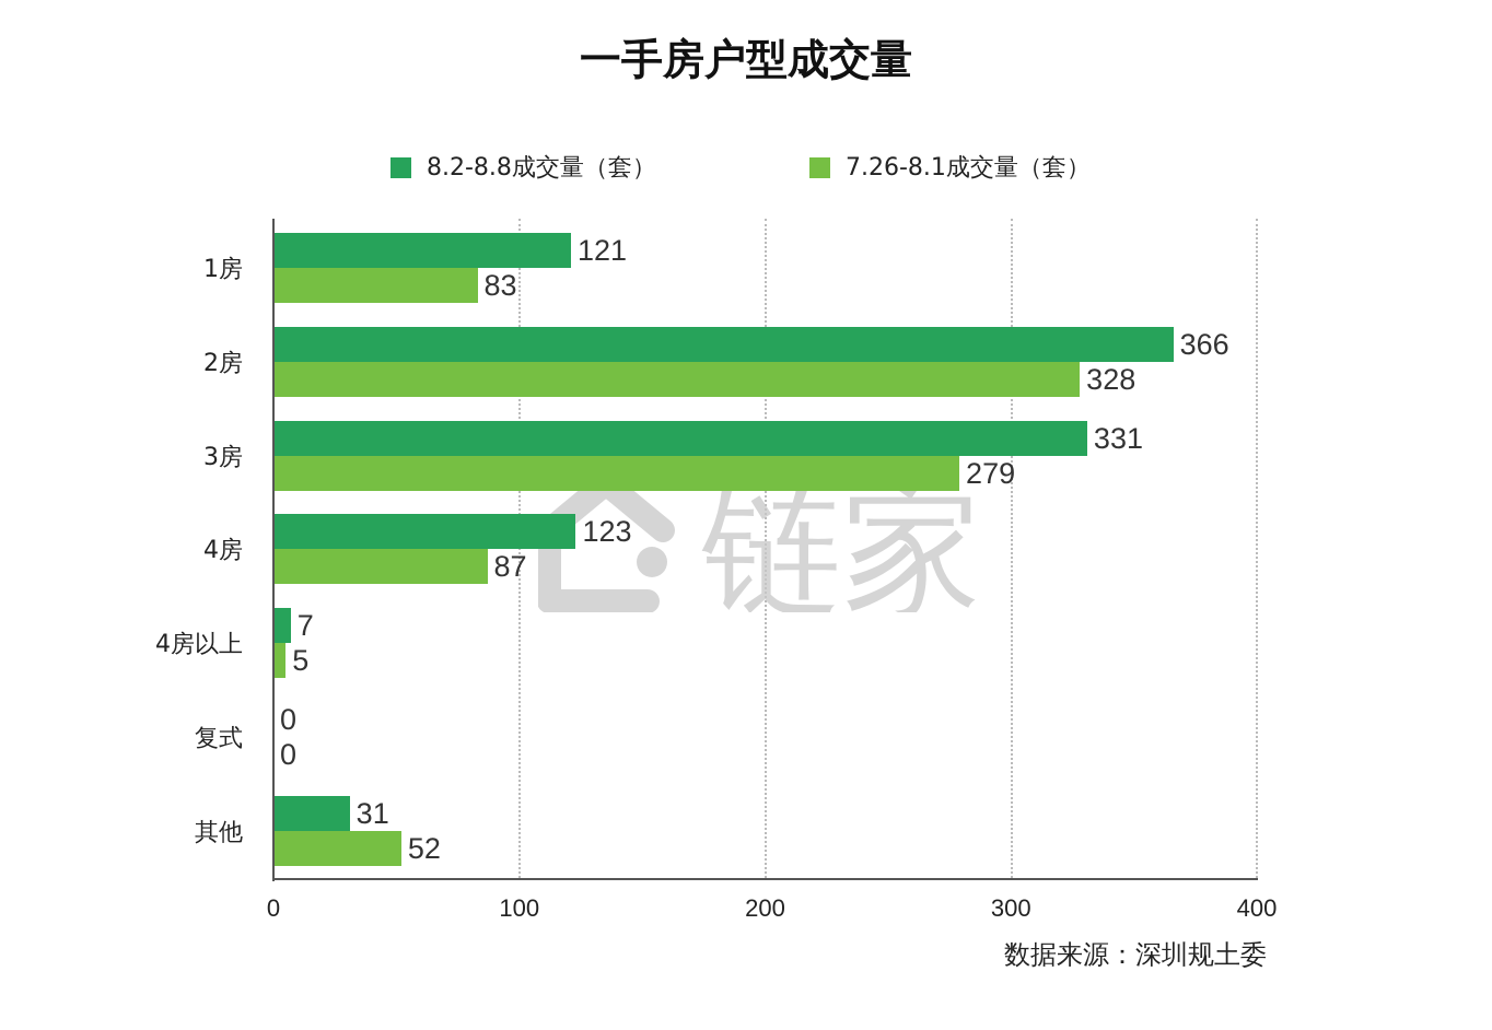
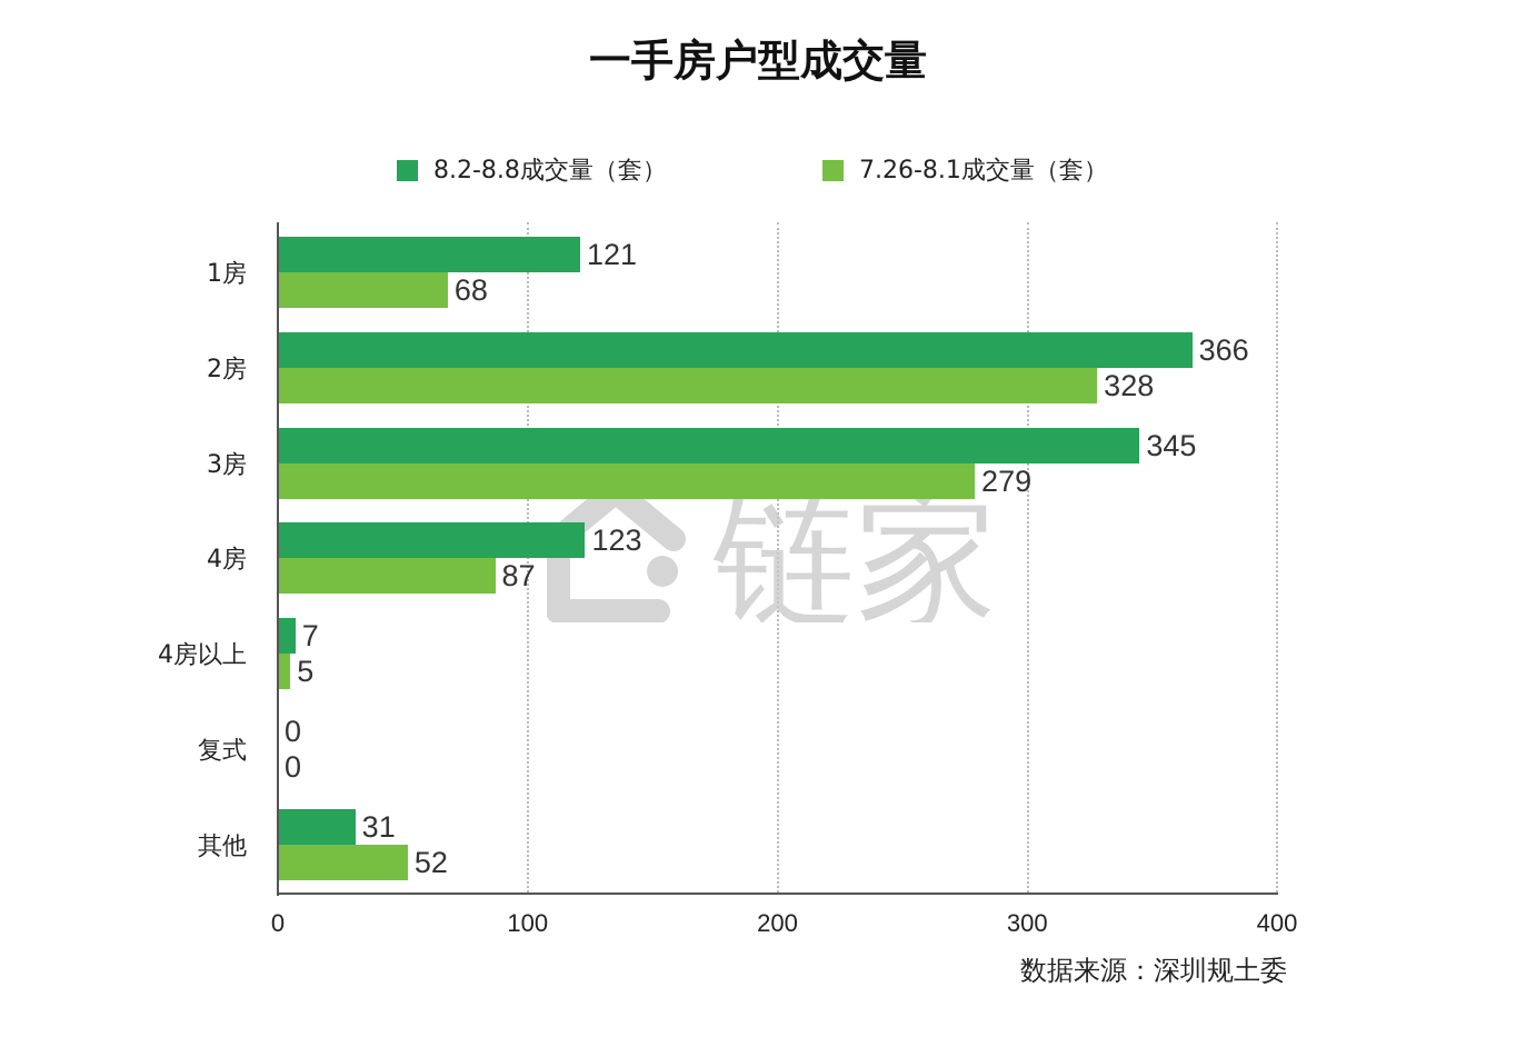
7.26-8.1成交量（套）/1房: 83 -> 68
8.2-8.8成交量（套）/3房: 331 -> 345
